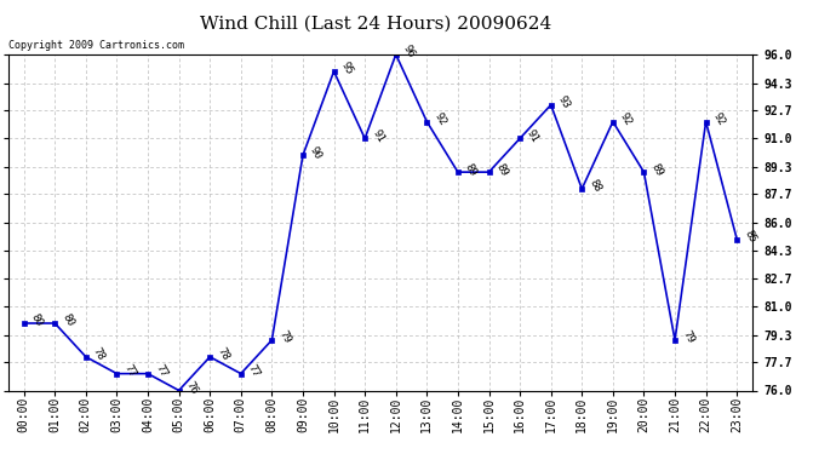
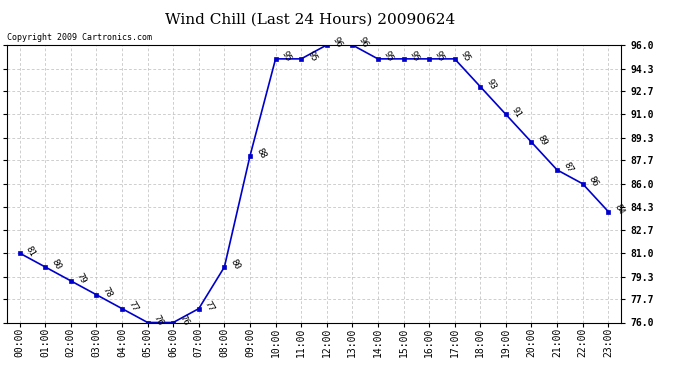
00:00: 80 -> 81
02:00: 78 -> 79
03:00: 77 -> 78
06:00: 78 -> 76
08:00: 79 -> 80
09:00: 90 -> 88
11:00: 91 -> 95
13:00: 92 -> 96
14:00: 89 -> 95
15:00: 89 -> 95
16:00: 91 -> 95
17:00: 93 -> 95
18:00: 88 -> 93
19:00: 92 -> 91
21:00: 79 -> 87
22:00: 92 -> 86
23:00: 85 -> 84
